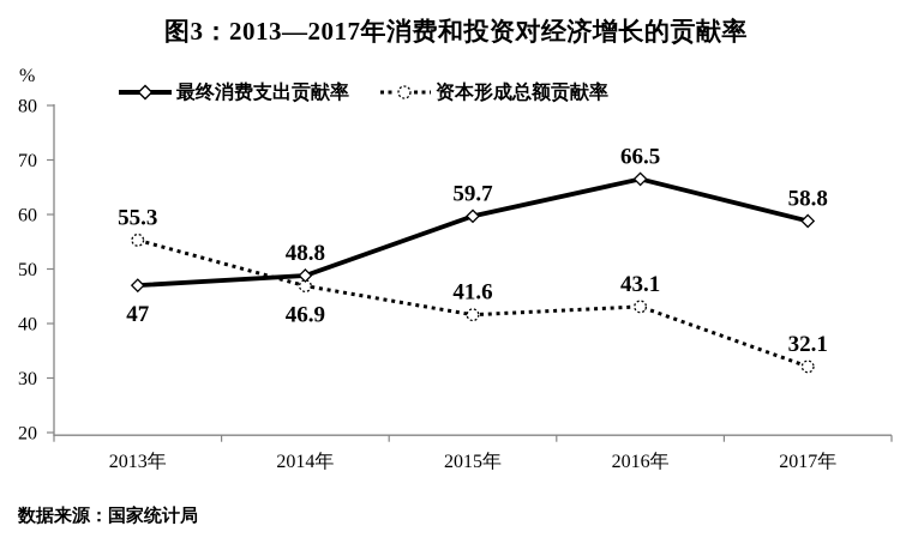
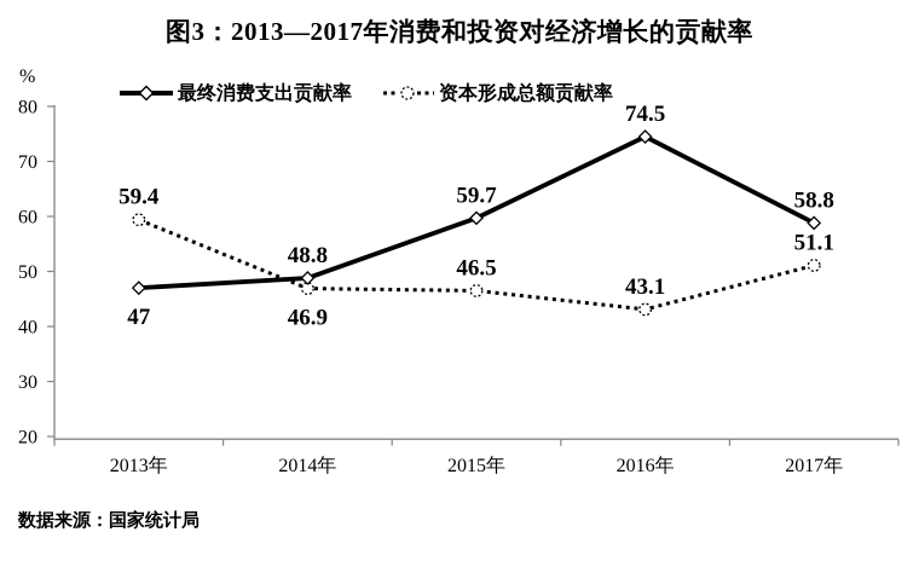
资本形成总额贡献率/2013年: 55.3 -> 59.4
资本形成总额贡献率/2015年: 41.6 -> 46.5
最终消费支出贡献率/2016年: 66.5 -> 74.5
资本形成总额贡献率/2017年: 32.1 -> 51.1
